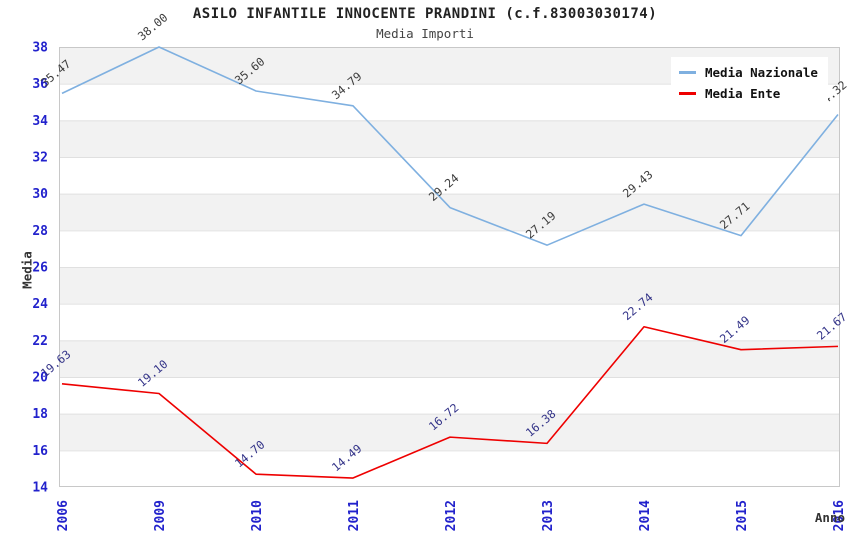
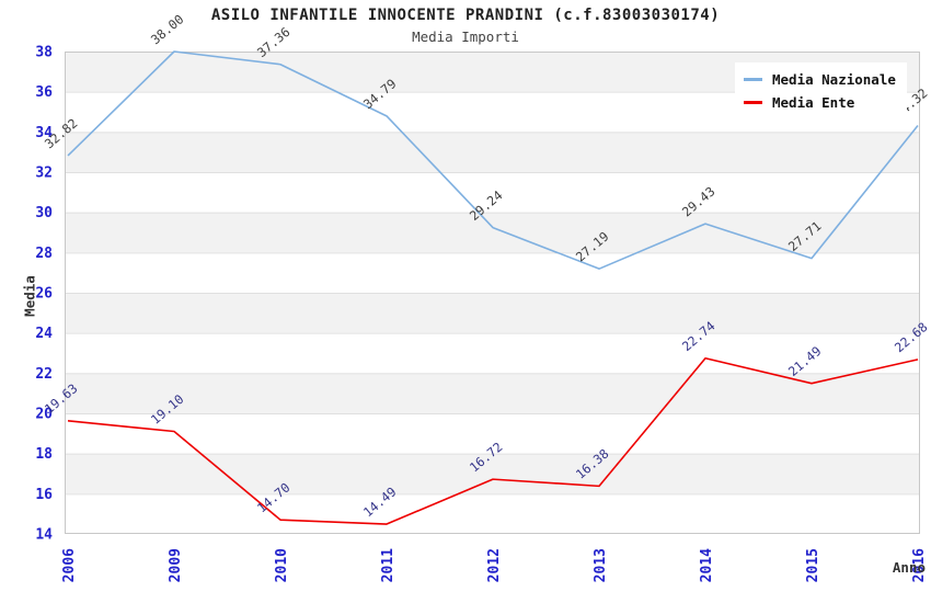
Media Nazionale/2006: 35.47 -> 32.82
Media Nazionale/2010: 35.60 -> 37.36
Media Ente/2016: 21.67 -> 22.68
